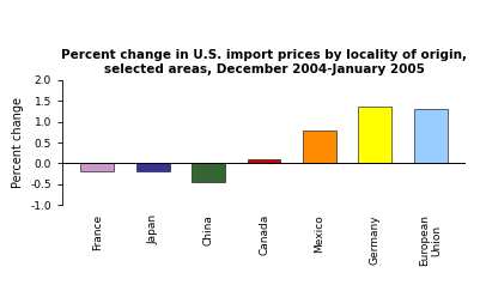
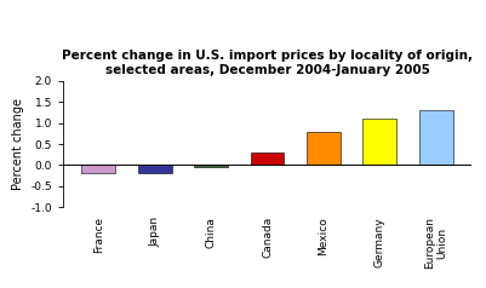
China: -0.45 -> -0.05
Canada: 0.10 -> 0.30
Germany: 1.35 -> 1.10
